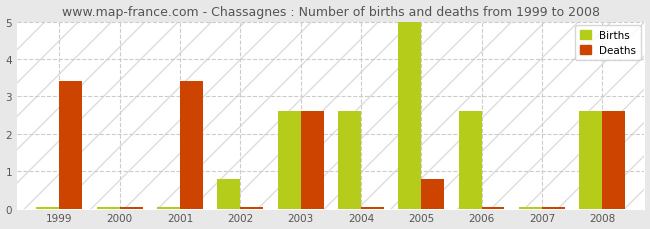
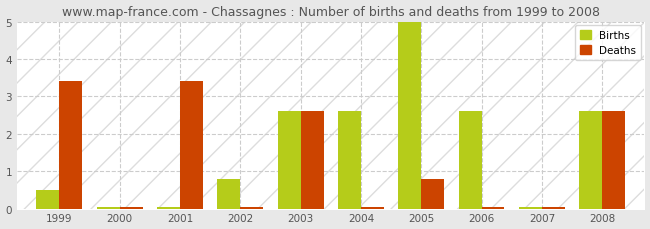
Births/1999: 0.05 -> 0.50
